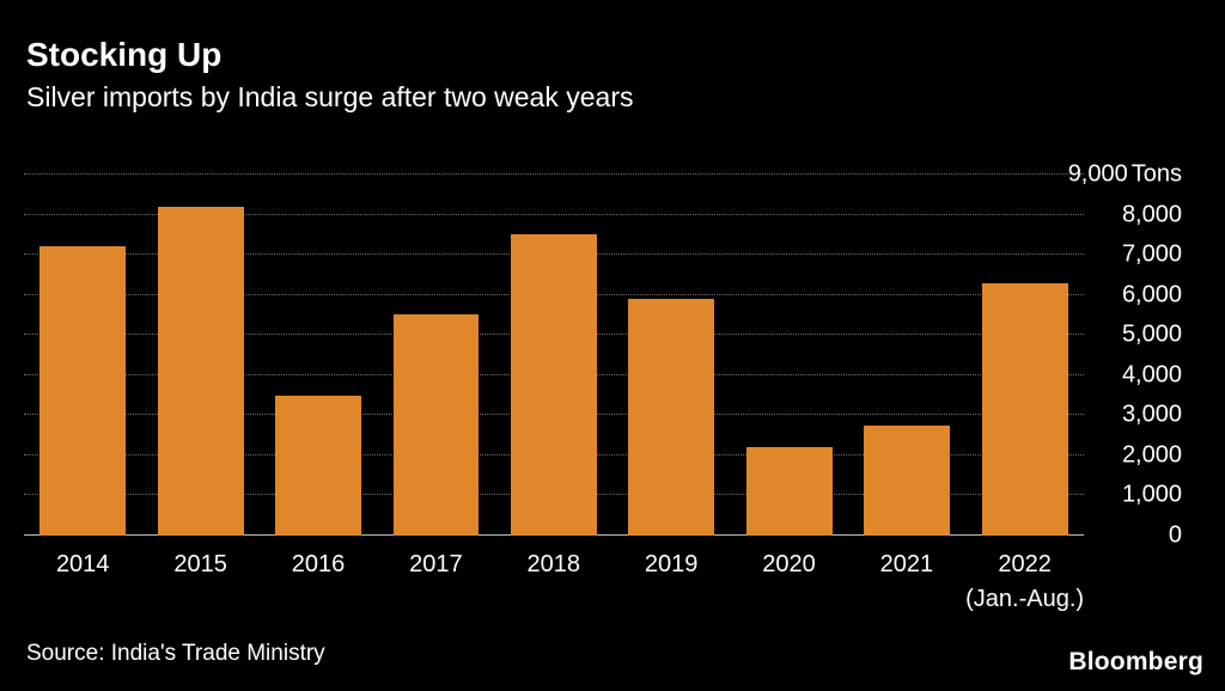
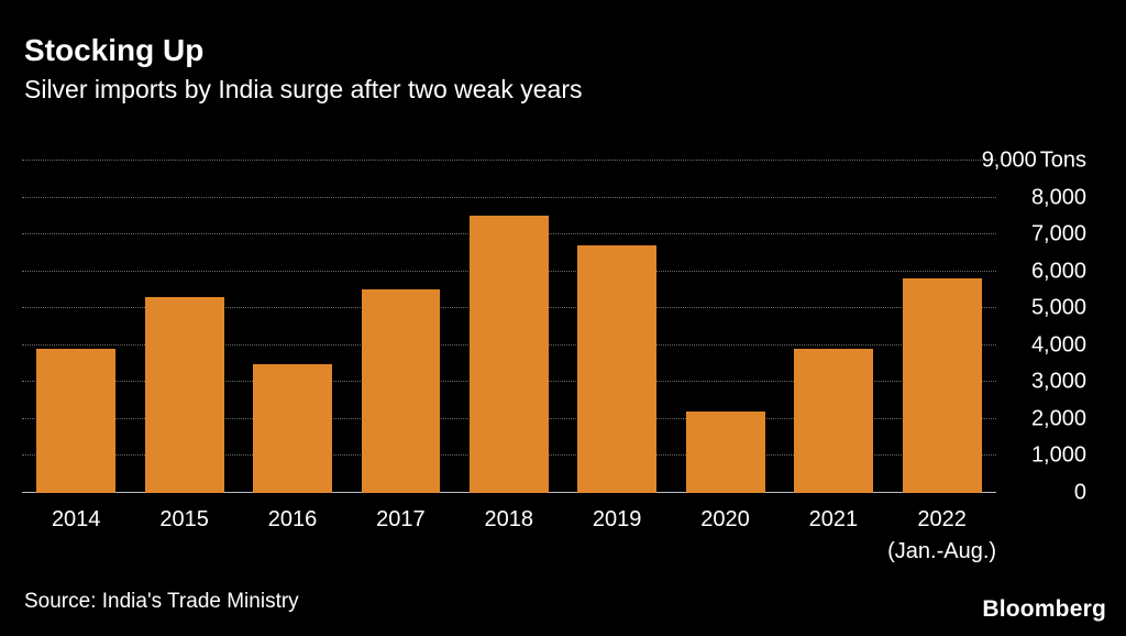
2014: 7200 -> 3900
2015: 8200 -> 5300
2019: 5900 -> 6700
2021: 2800 -> 3900
2022: 6300 -> 5800
